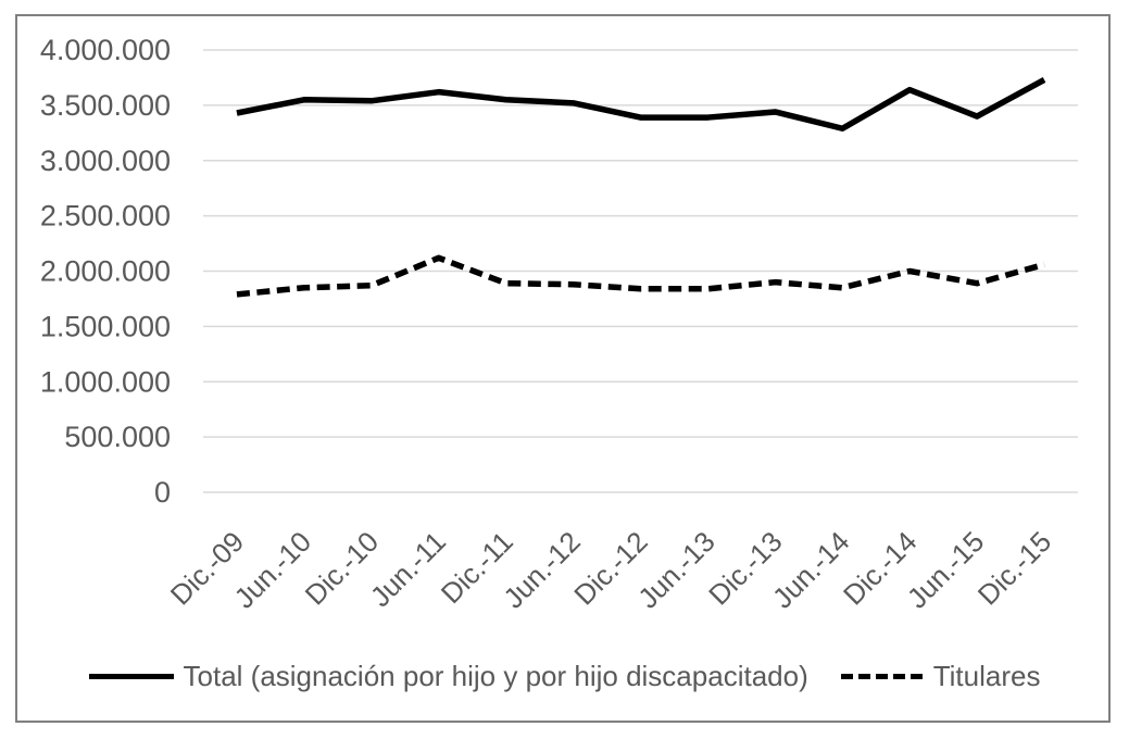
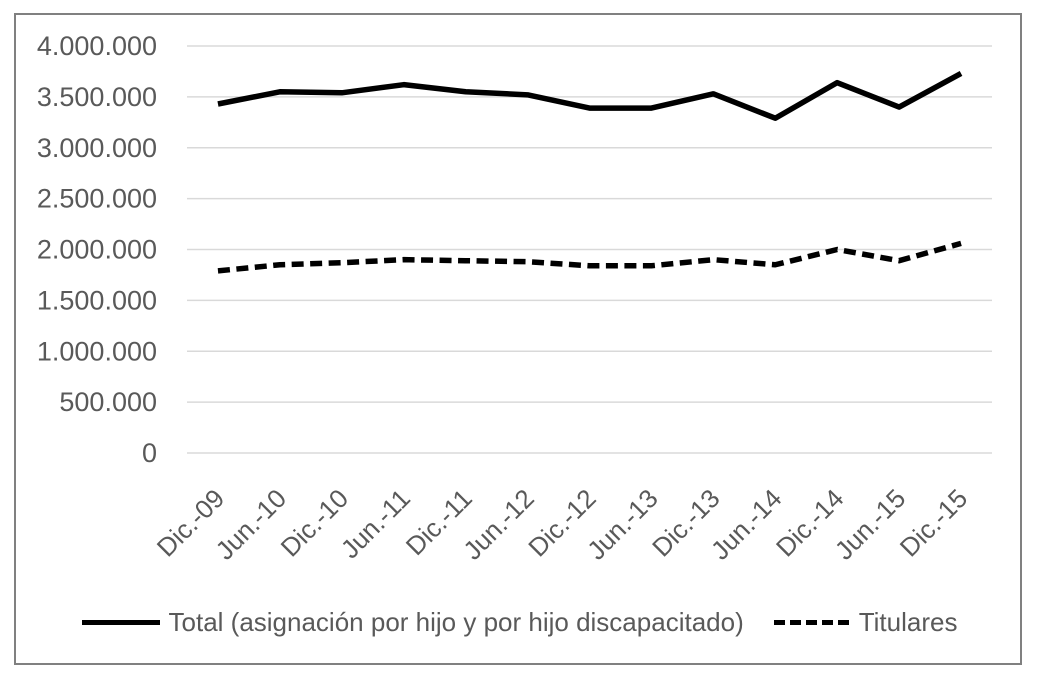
Titulares/Jun.-11: 2120000 -> 1900000
Total (asignación por hijo y por hijo discapacitado)/Dic.-13: 3440000 -> 3530000
